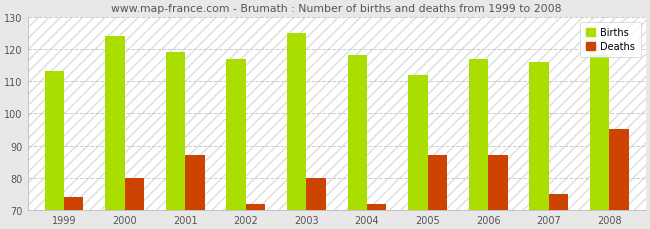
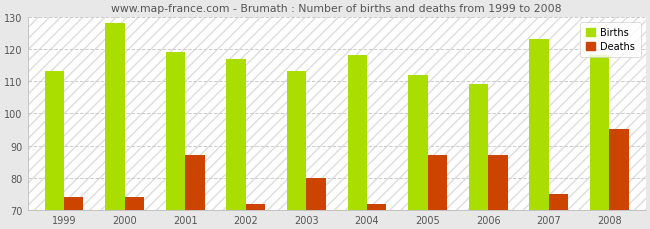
Births/2000: 124 -> 128
Deaths/2000: 80 -> 74
Births/2003: 125 -> 113
Births/2006: 117 -> 109
Births/2007: 116 -> 123
